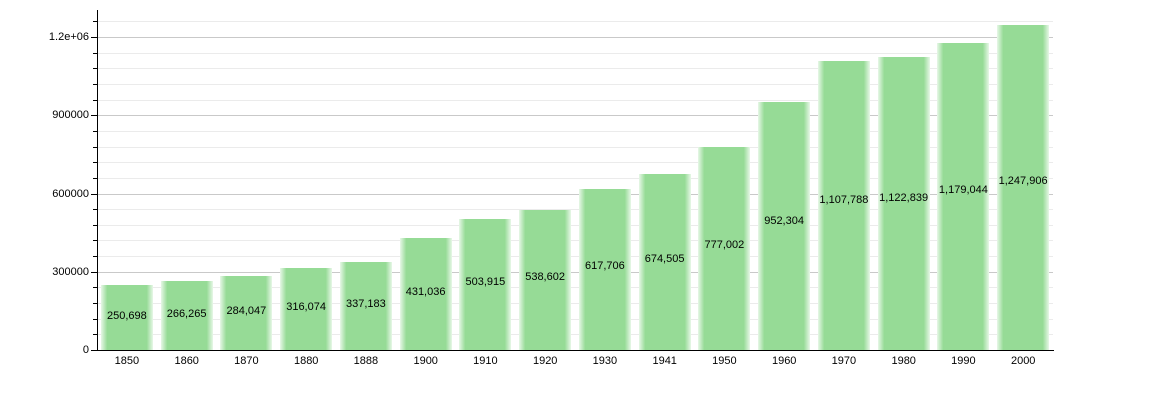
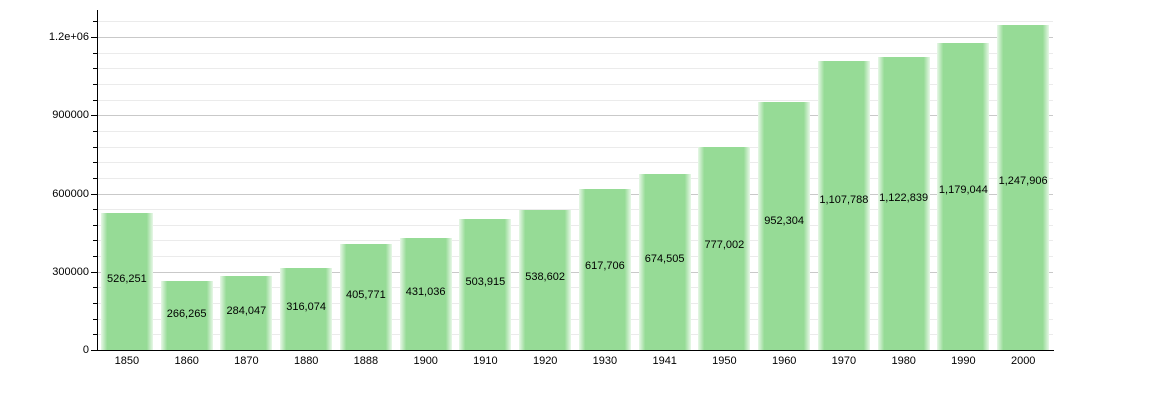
1850: 250,698 -> 526,251
1888: 337,183 -> 405,771
